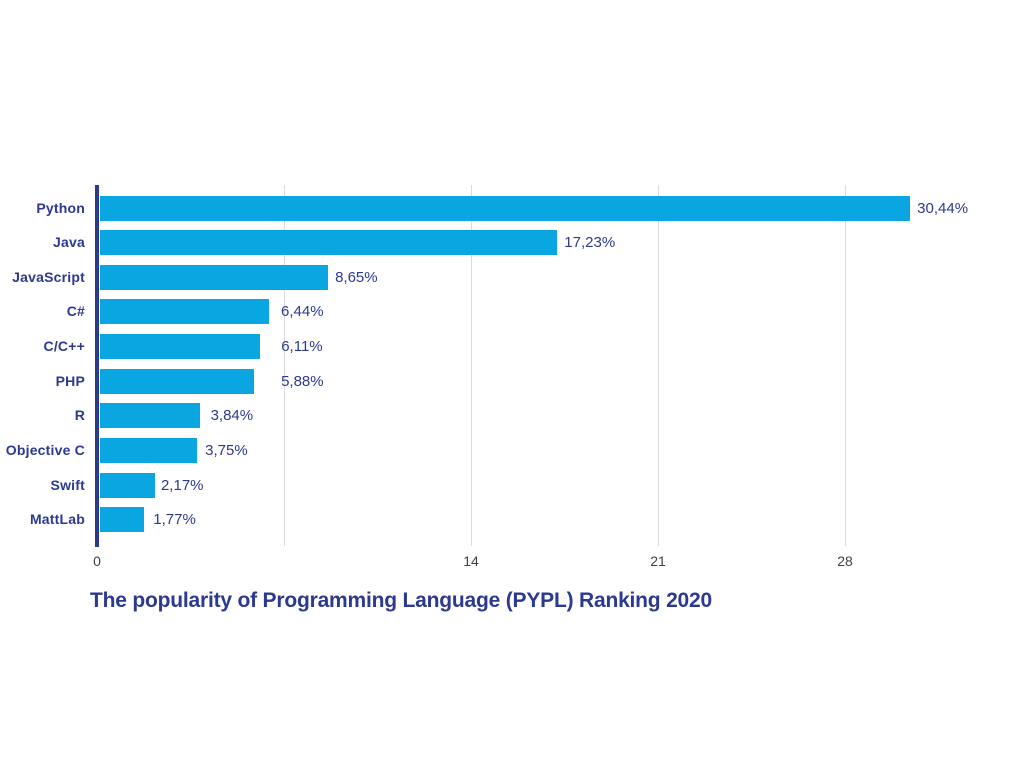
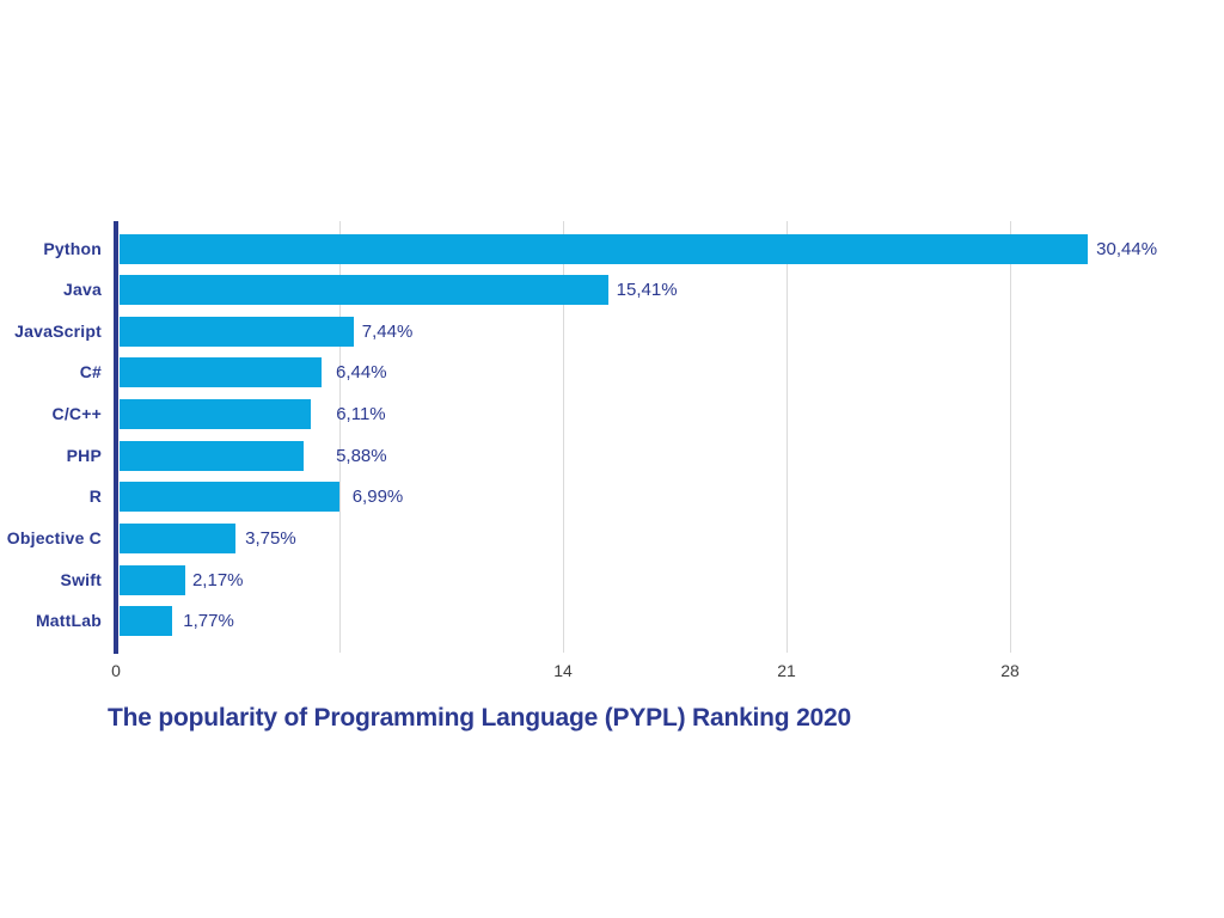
Java: 17,23% -> 15,41%
JavaScript: 8,65% -> 7,44%
R: 3,84% -> 6,99%
